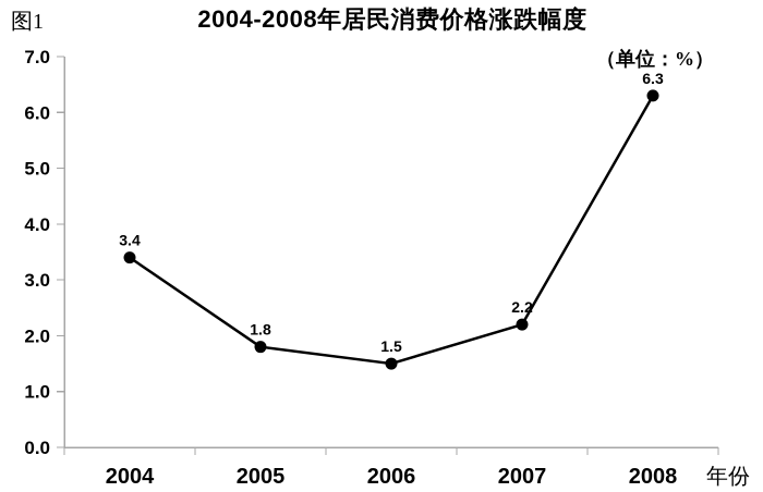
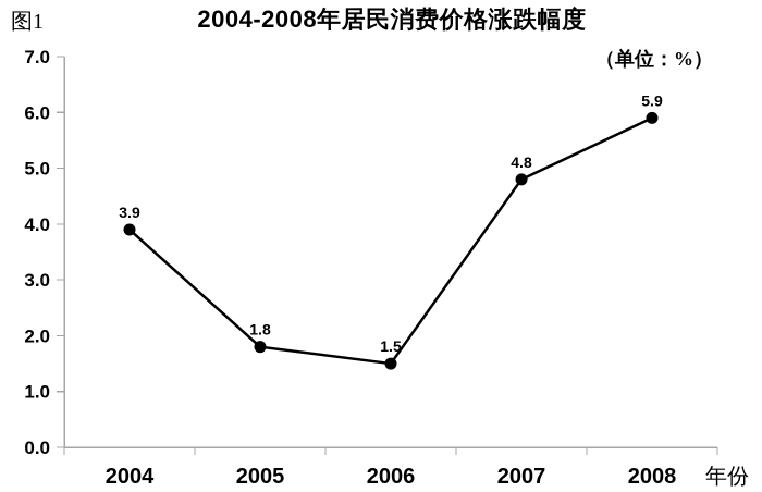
2004: 3.4 -> 3.9
2007: 2.2 -> 4.8
2008: 6.3 -> 5.9
